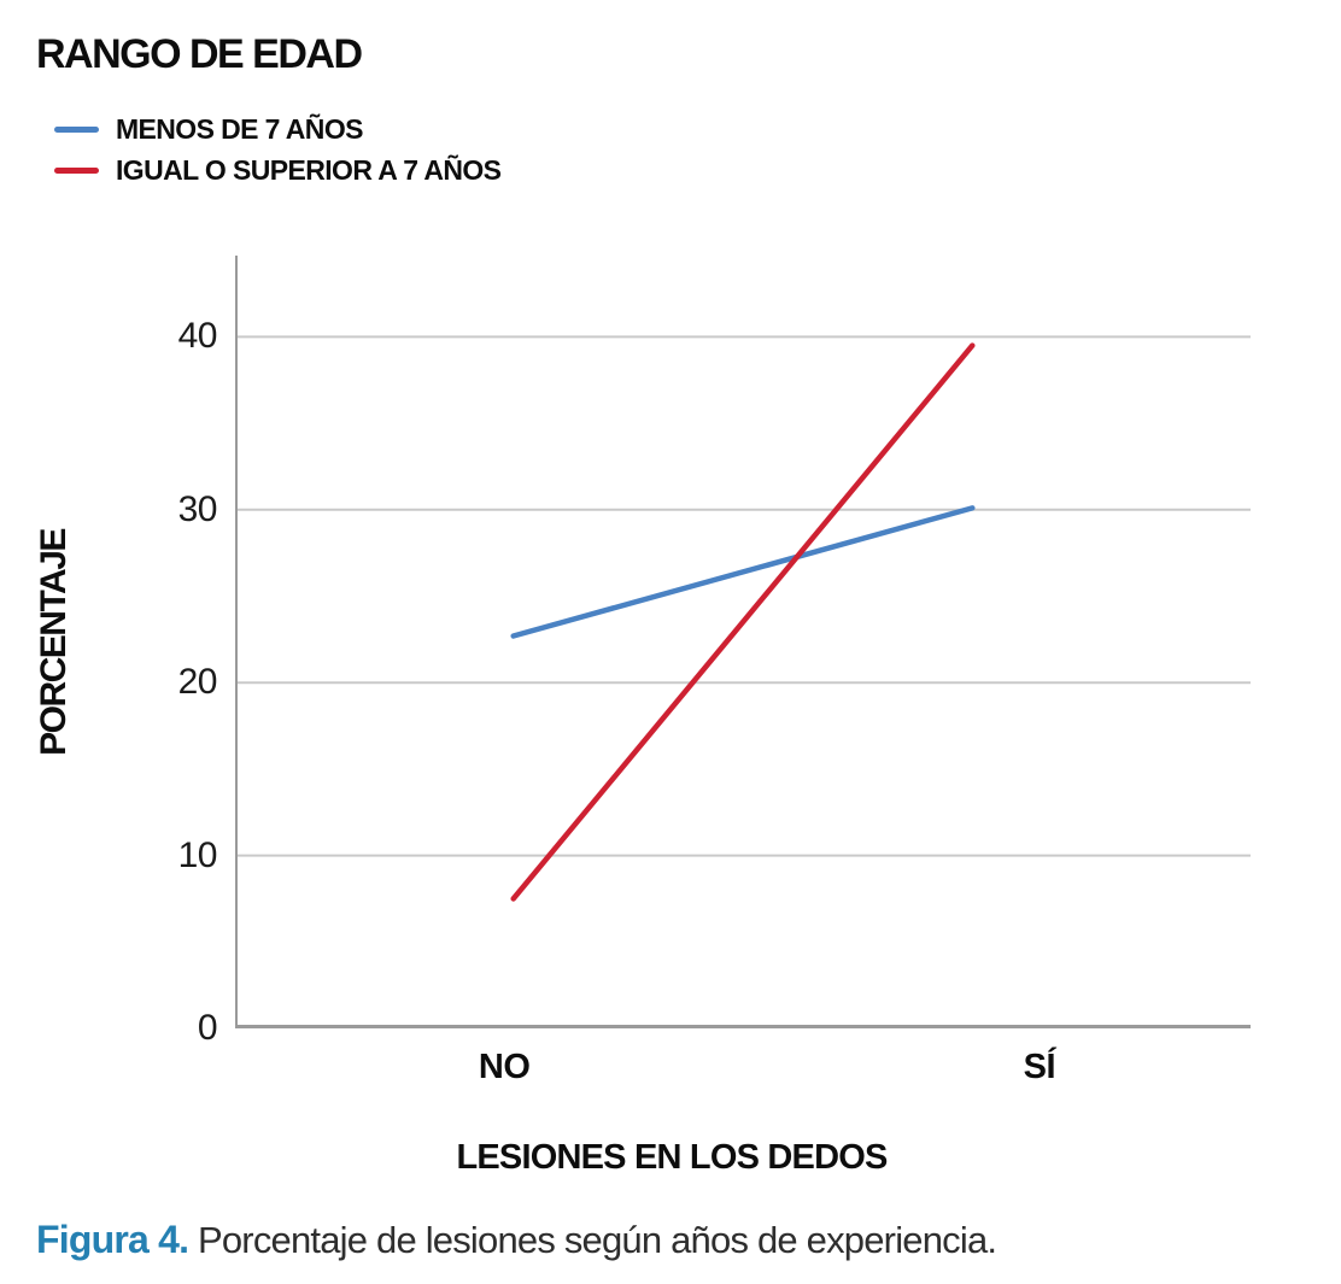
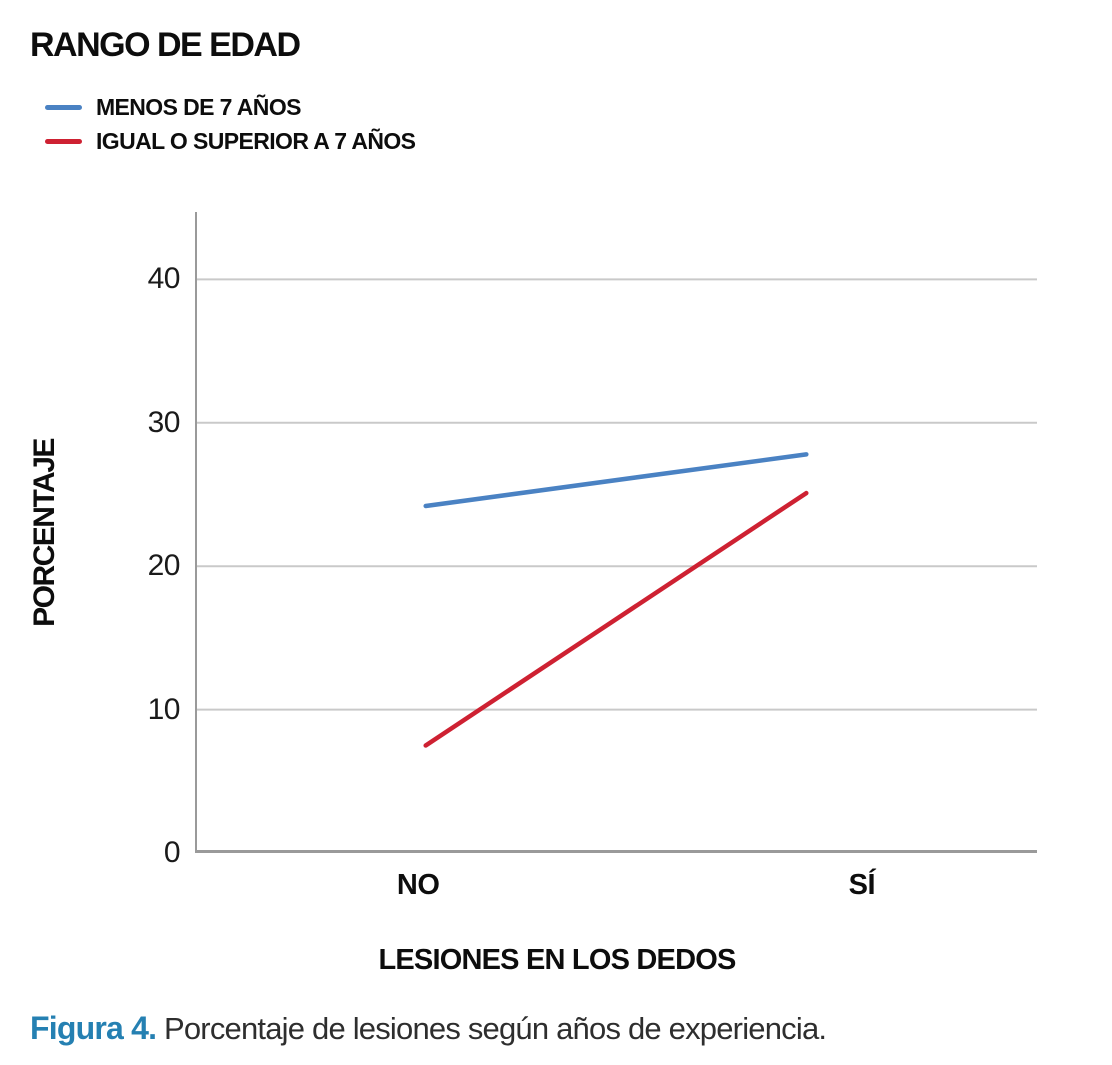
MENOS DE 7 AÑOS/NO: 22.7 -> 24.2
MENOS DE 7 AÑOS/SÍ: 30.1 -> 27.8
IGUAL O SUPERIOR A 7 AÑOS/SÍ: 39.5 -> 25.1
